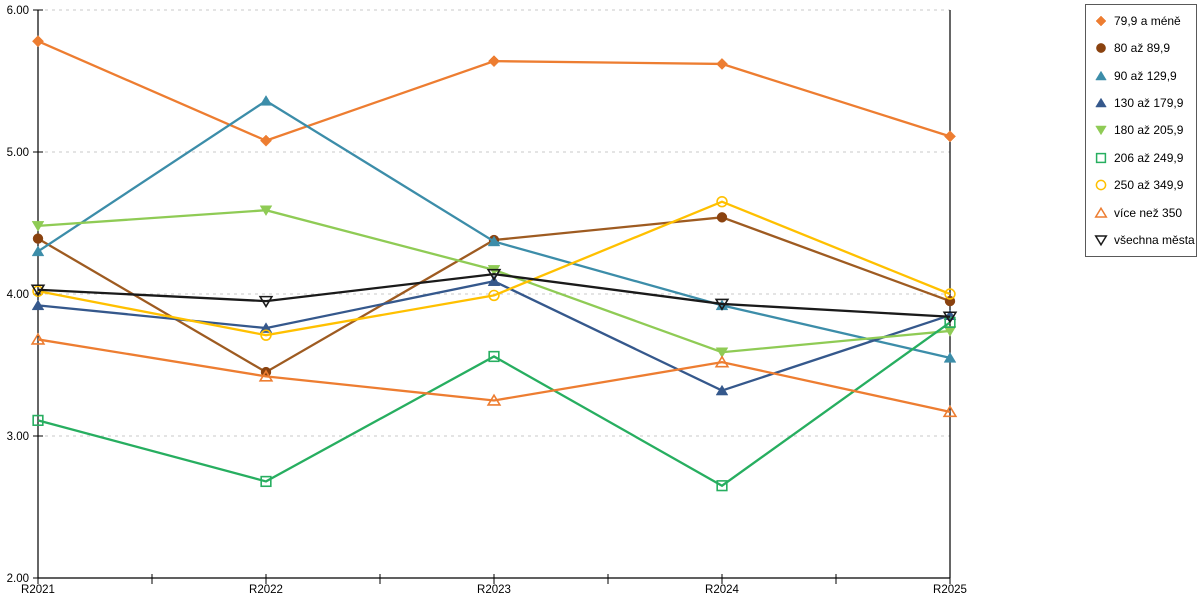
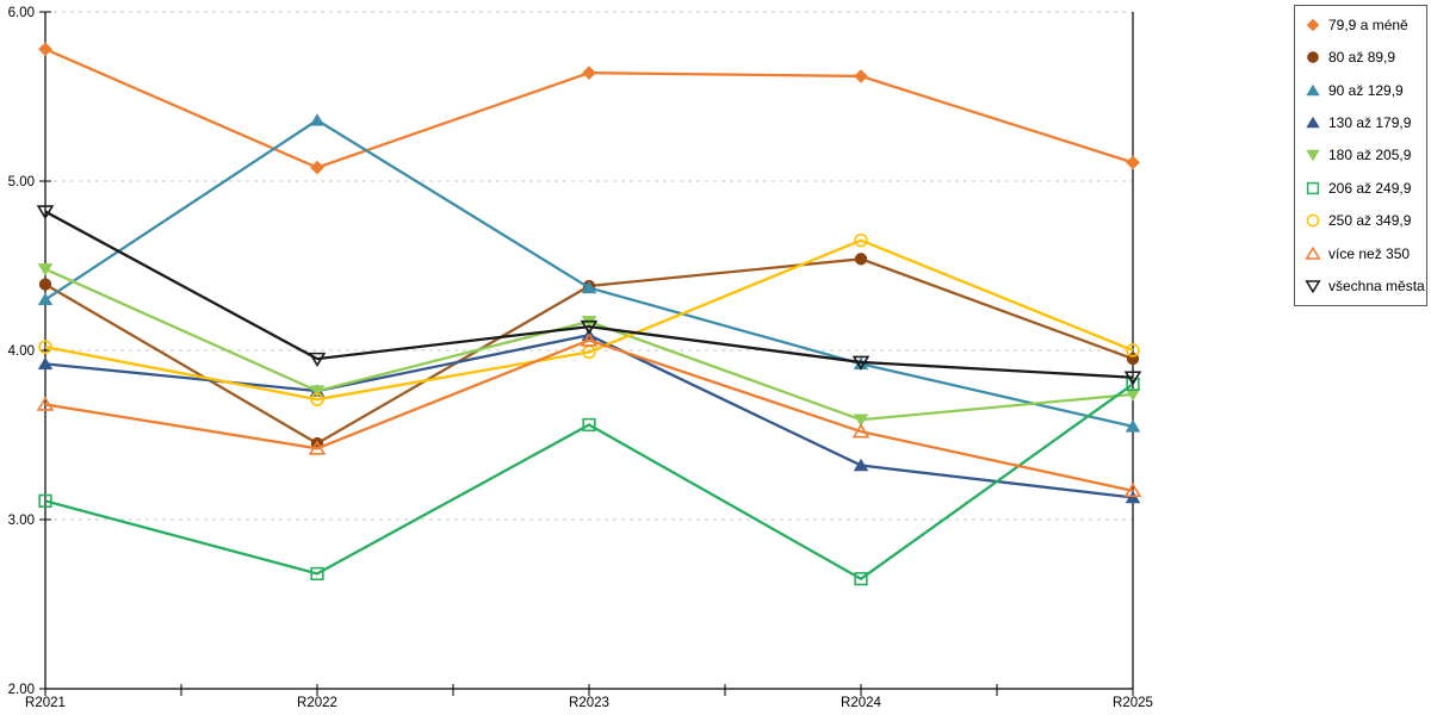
všechna města/R2021: 4.03 -> 4.82
180 až 205,9/R2022: 4.59 -> 3.76
více než 350/R2023: 3.25 -> 4.06
130 až 179,9/R2025: 3.85 -> 3.13
